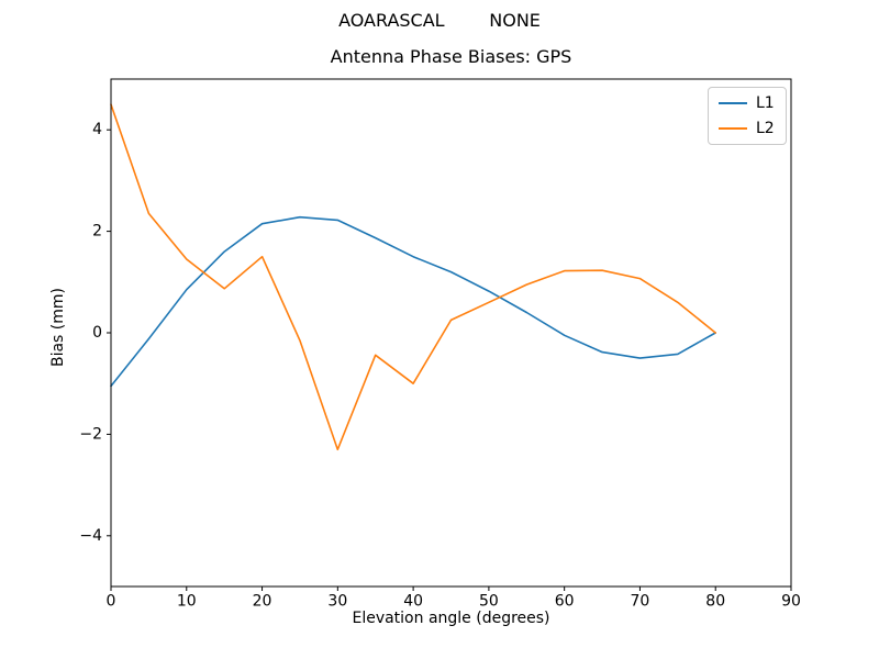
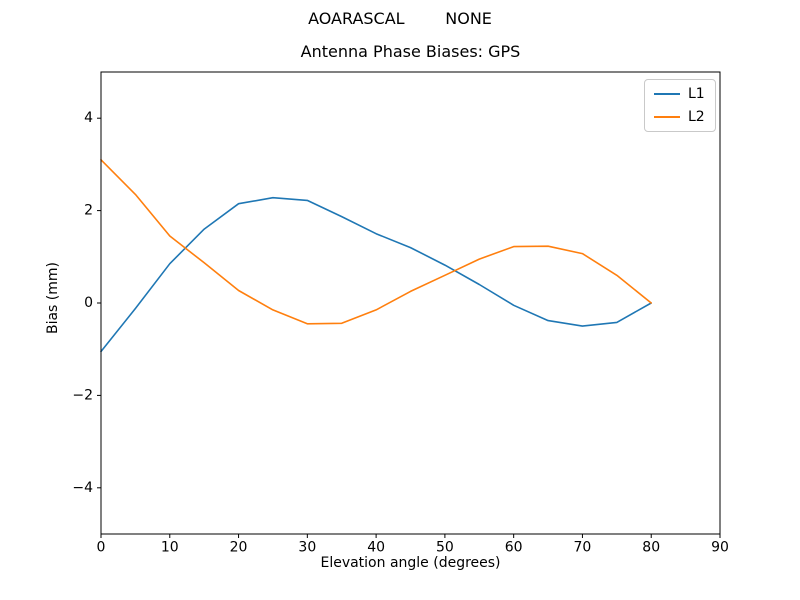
L2/0: 4.5 -> 3.1
L2/20: 1.5 -> 0.3
L2/30: -2.3 -> -0.5
L2/40: -1.0 -> -0.1
